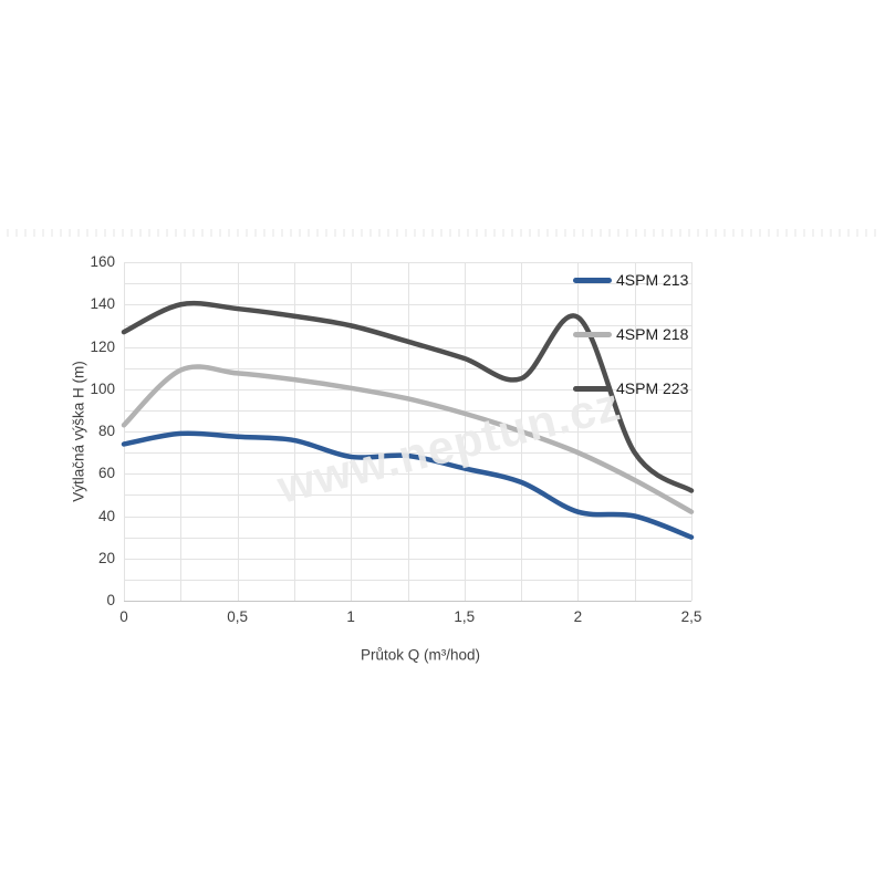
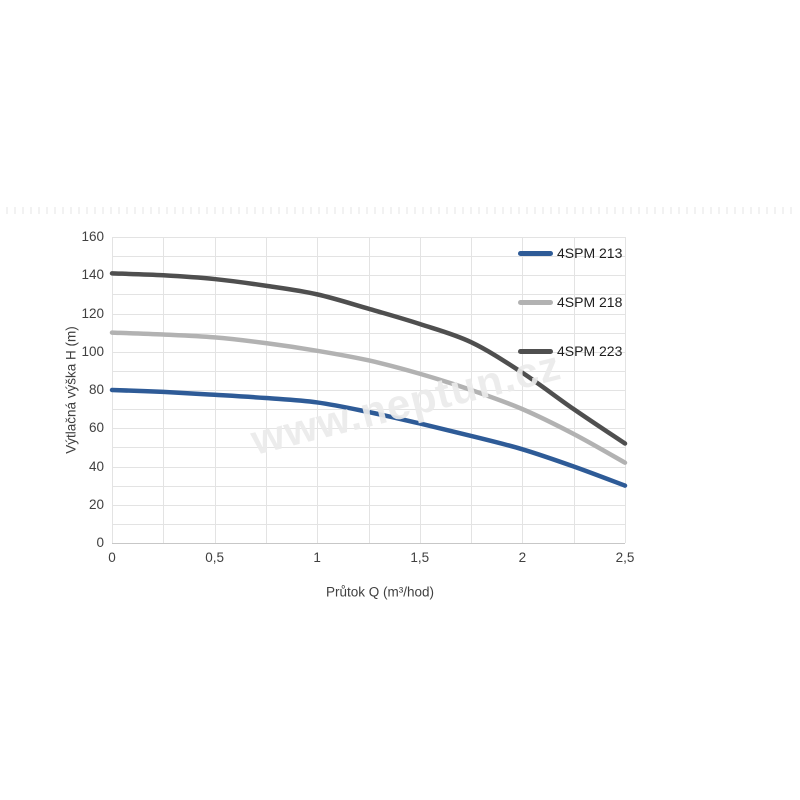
4SPM 213/0: 74 -> 80
4SPM 218/0: 83 -> 110
4SPM 223/0: 127 -> 141
4SPM 213/1: 68 -> 74
4SPM 213/2: 42 -> 49
4SPM 223/2: 134 -> 89
